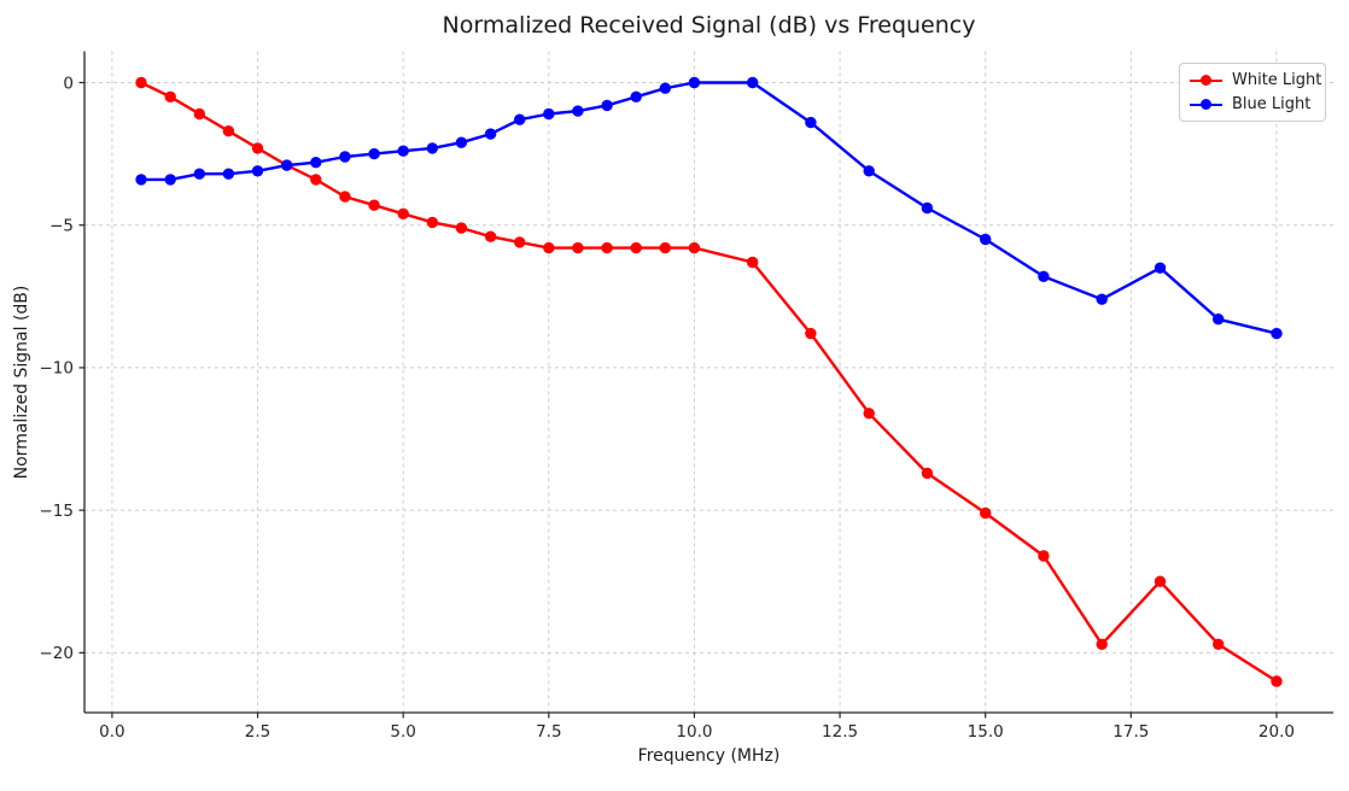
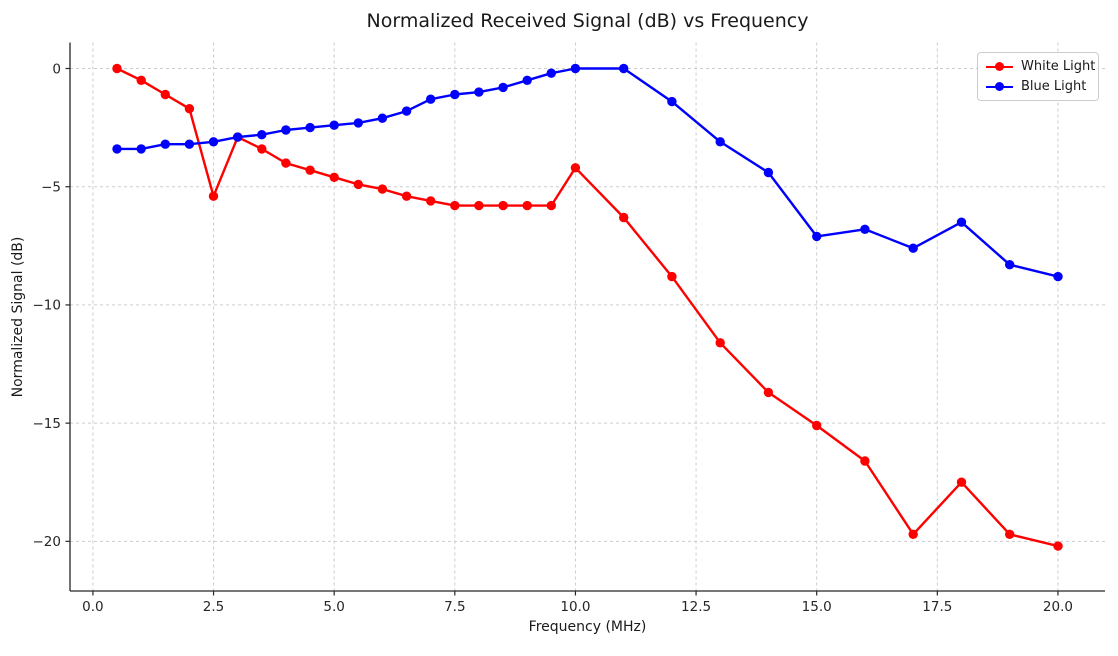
White Light/2.5: -2.3 -> -5.4
White Light/10.0: -5.8 -> -4.2
Blue Light/15.0: -5.5 -> -7.1
White Light/20.0: -21.0 -> -20.2
